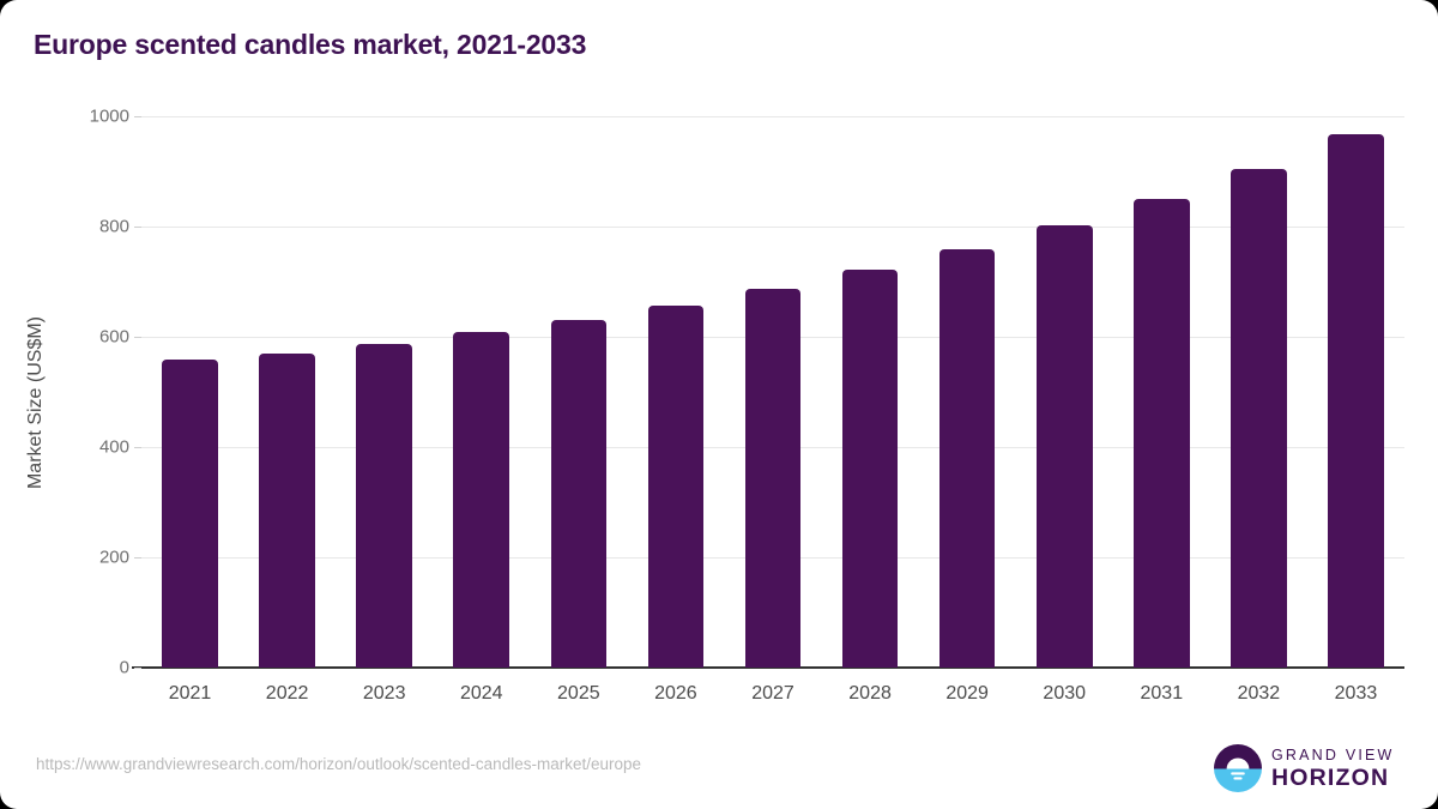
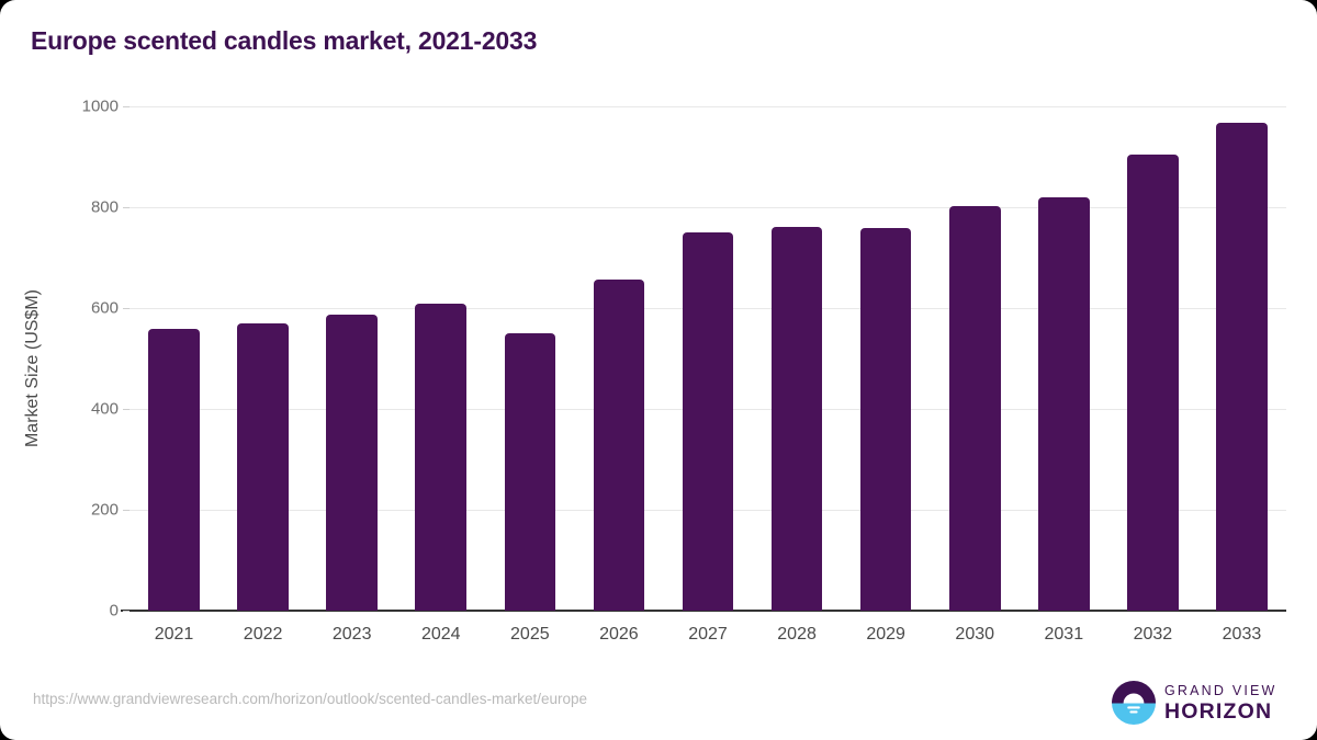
2025: 630 -> 550
2027: 690 -> 750
2028: 720 -> 760
2031: 850 -> 820
